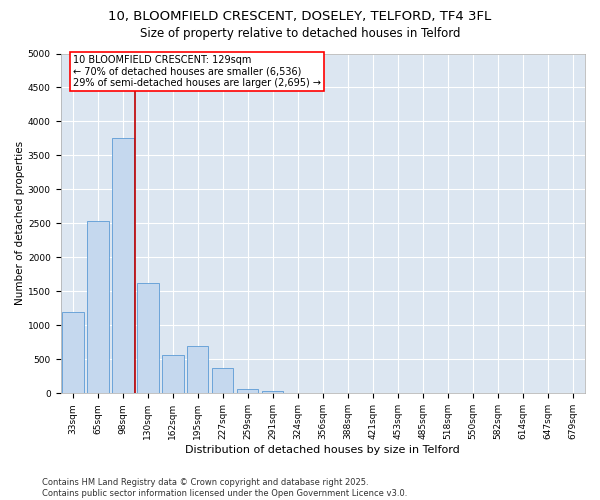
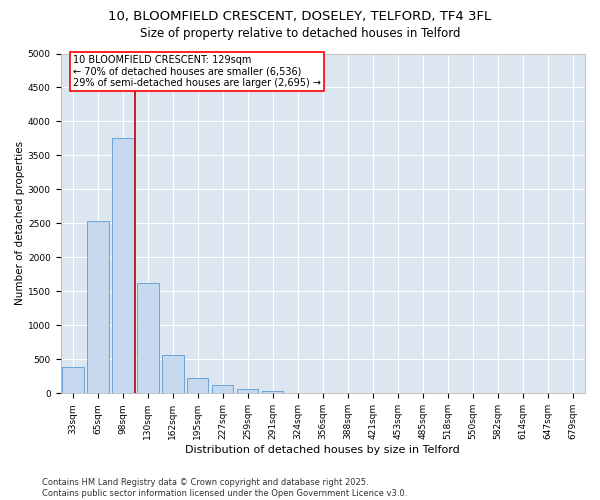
33sqm: 1200 -> 390
195sqm: 700 -> 230
227sqm: 380 -> 130
